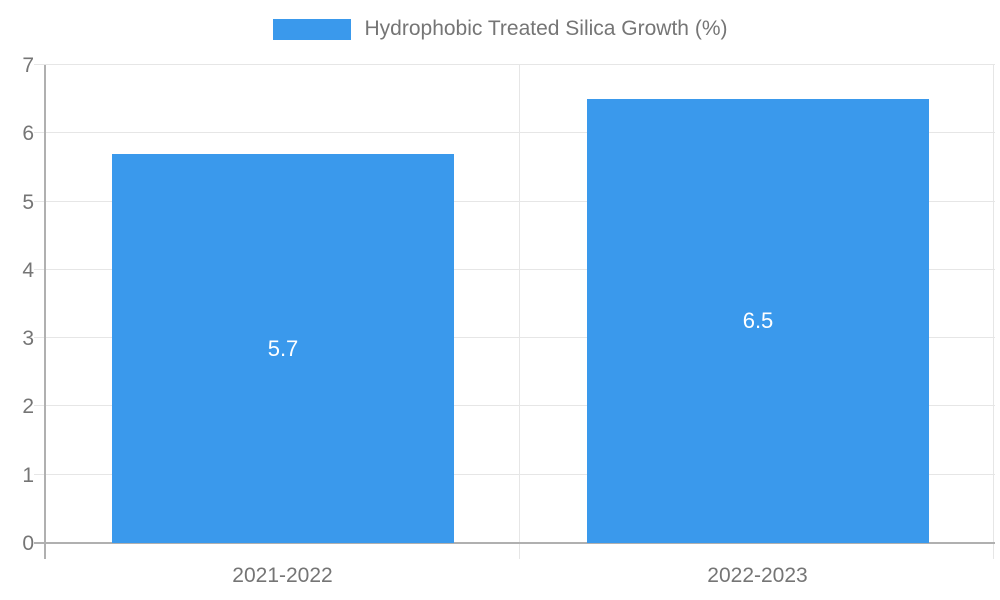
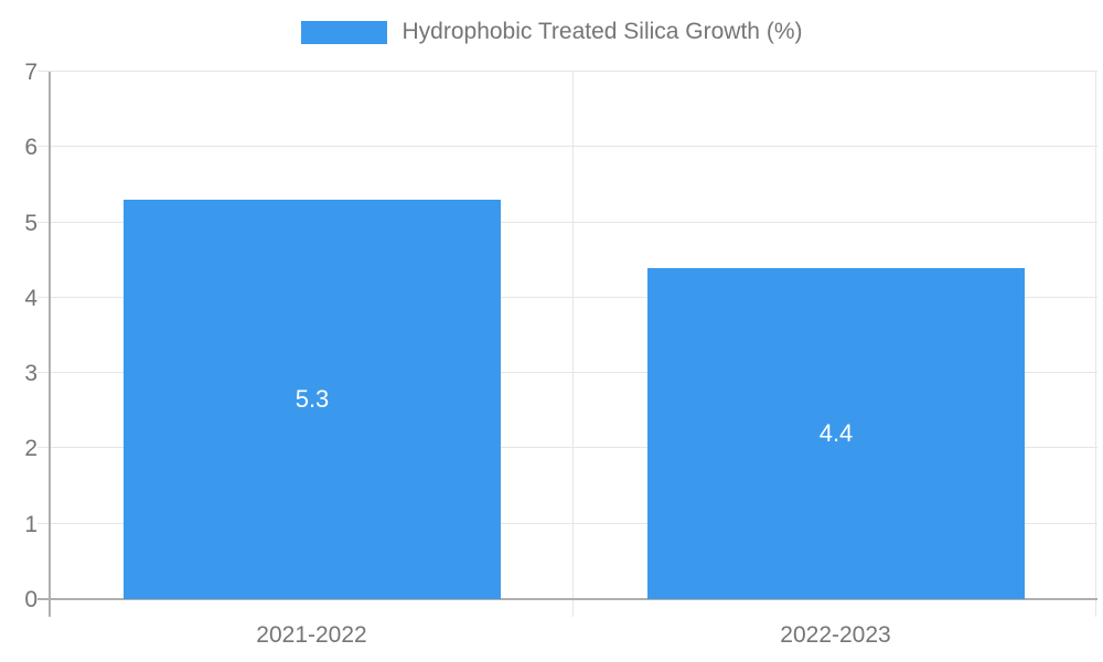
2021-2022: 5.7 -> 5.3
2022-2023: 6.5 -> 4.4
